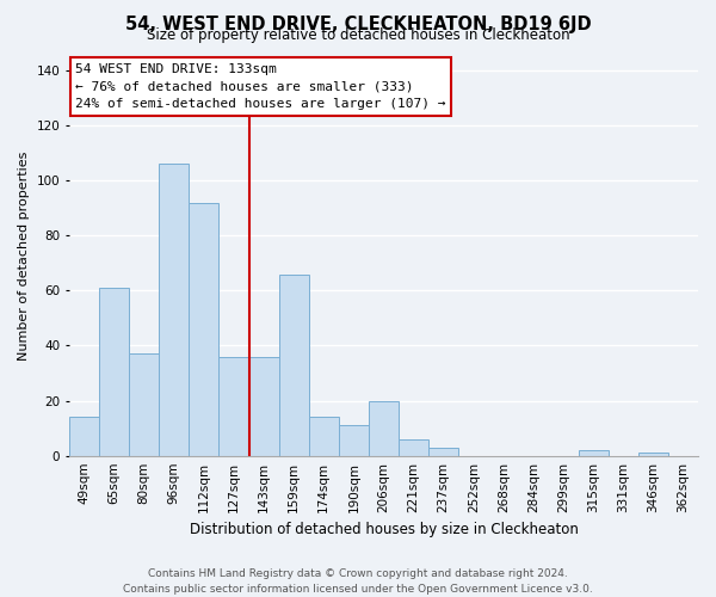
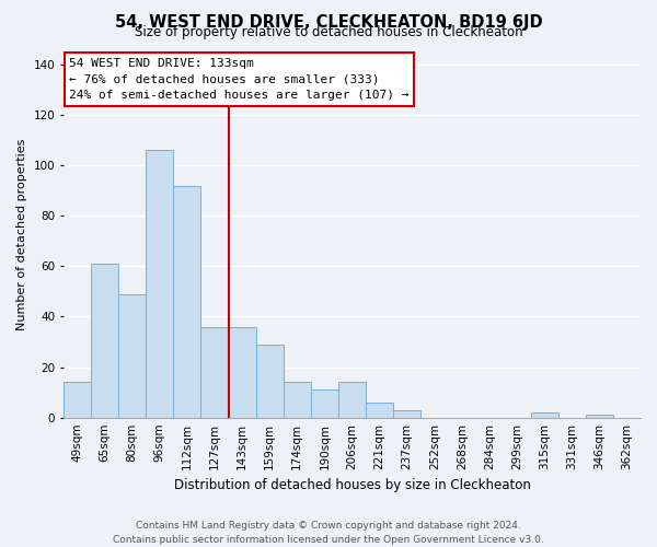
80sqm: 37 -> 49
159sqm: 66 -> 29
206sqm: 20 -> 14
